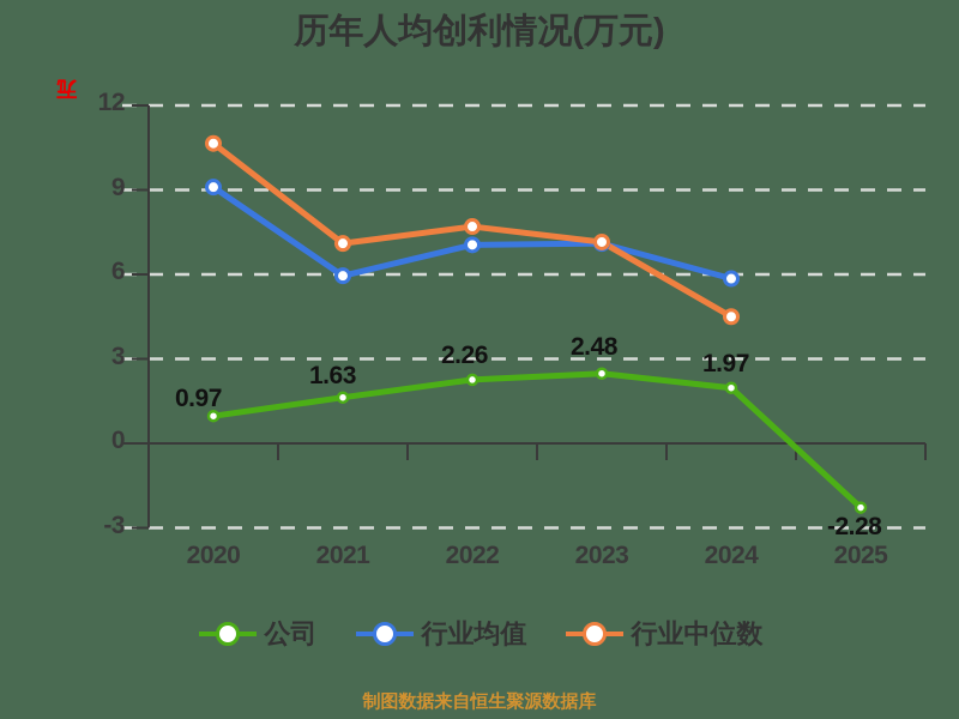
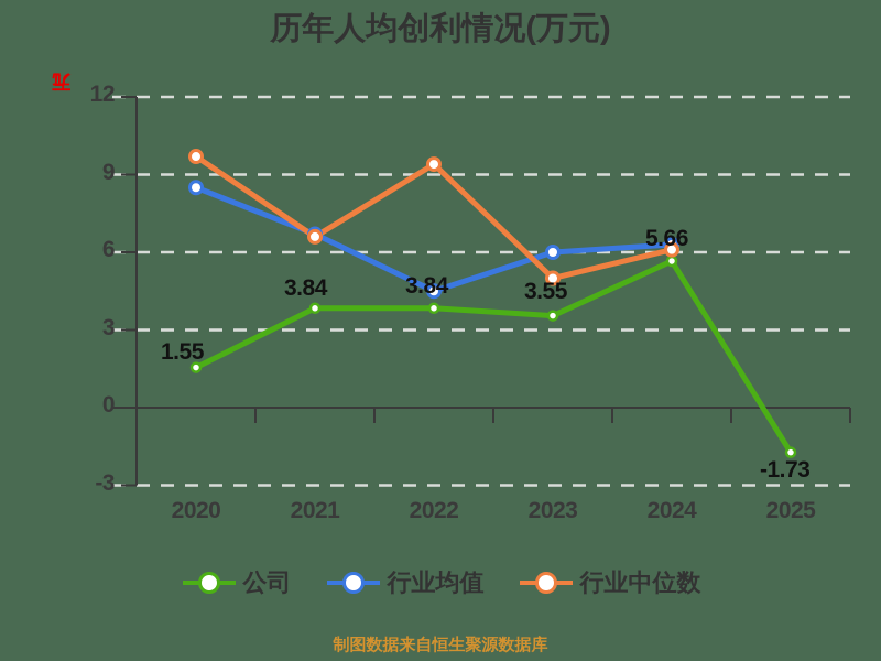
公司/2020: 0.97 -> 1.55
行业均值/2020: 9.1 -> 8.5
行业中位数/2020: 10.7 -> 9.7
公司/2021: 1.63 -> 3.84
行业均值/2021: 6.0 -> 6.7
行业中位数/2021: 7.1 -> 6.6
公司/2022: 2.26 -> 3.84
行业均值/2022: 7.0 -> 4.5
行业中位数/2022: 7.7 -> 9.4
公司/2023: 2.48 -> 3.55
行业均值/2023: 7.1 -> 6.0
行业中位数/2023: 7.2 -> 5.0
公司/2024: 1.97 -> 5.66
行业均值/2024: 5.8 -> 6.3
行业中位数/2024: 4.5 -> 6.1
公司/2025: -2.28 -> -1.73
